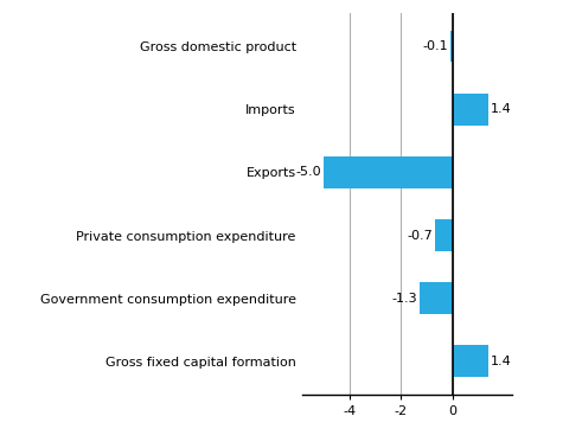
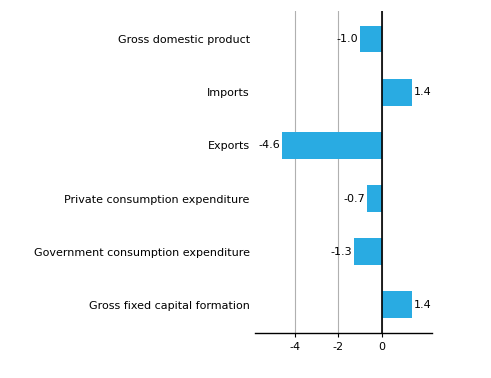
Gross domestic product: -0.1 -> -1.0
Exports: -5.0 -> -4.6
